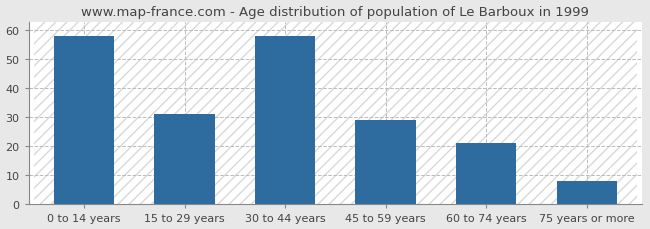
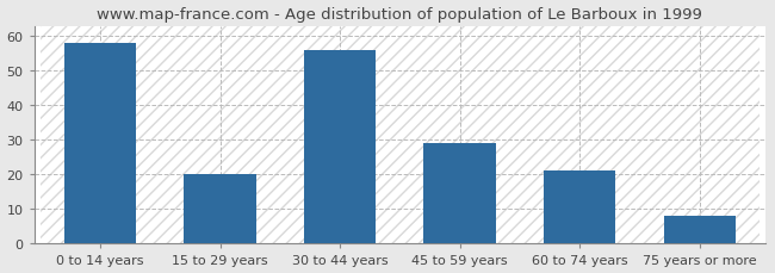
15 to 29 years: 31 -> 20
30 to 44 years: 58 -> 56
